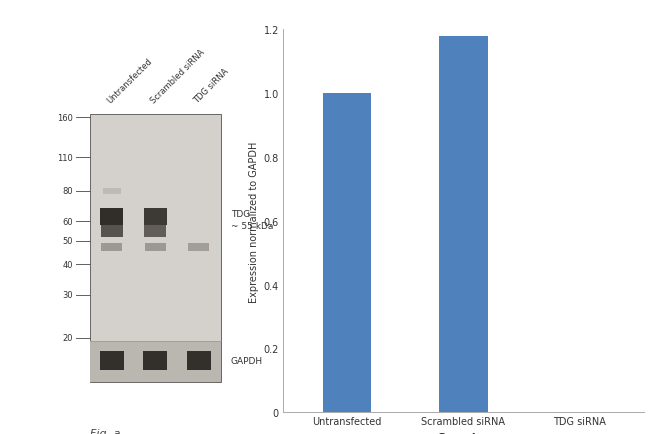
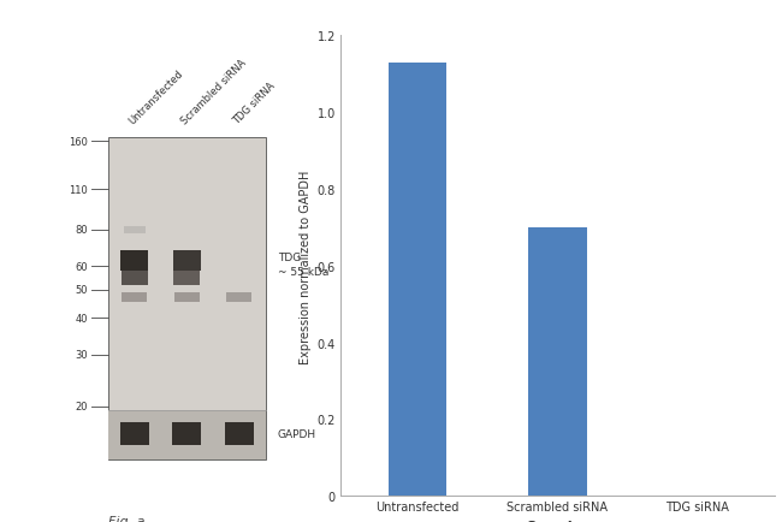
Untransfected: 1.00 -> 1.13
Scrambled siRNA: 1.18 -> 0.70
